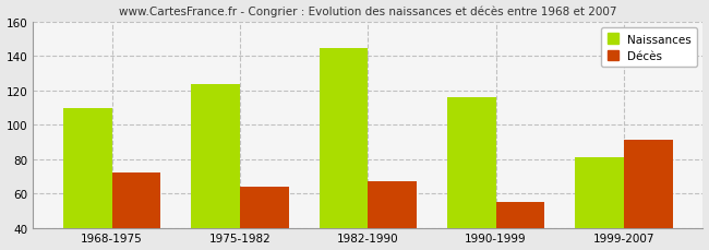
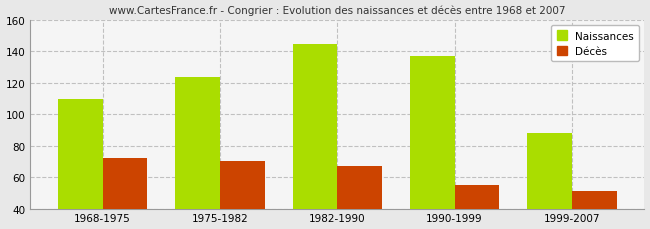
Décès/1975-1982: 64 -> 70
Naissances/1990-1999: 116 -> 137
Naissances/1999-2007: 81 -> 88
Décès/1999-2007: 91 -> 51
